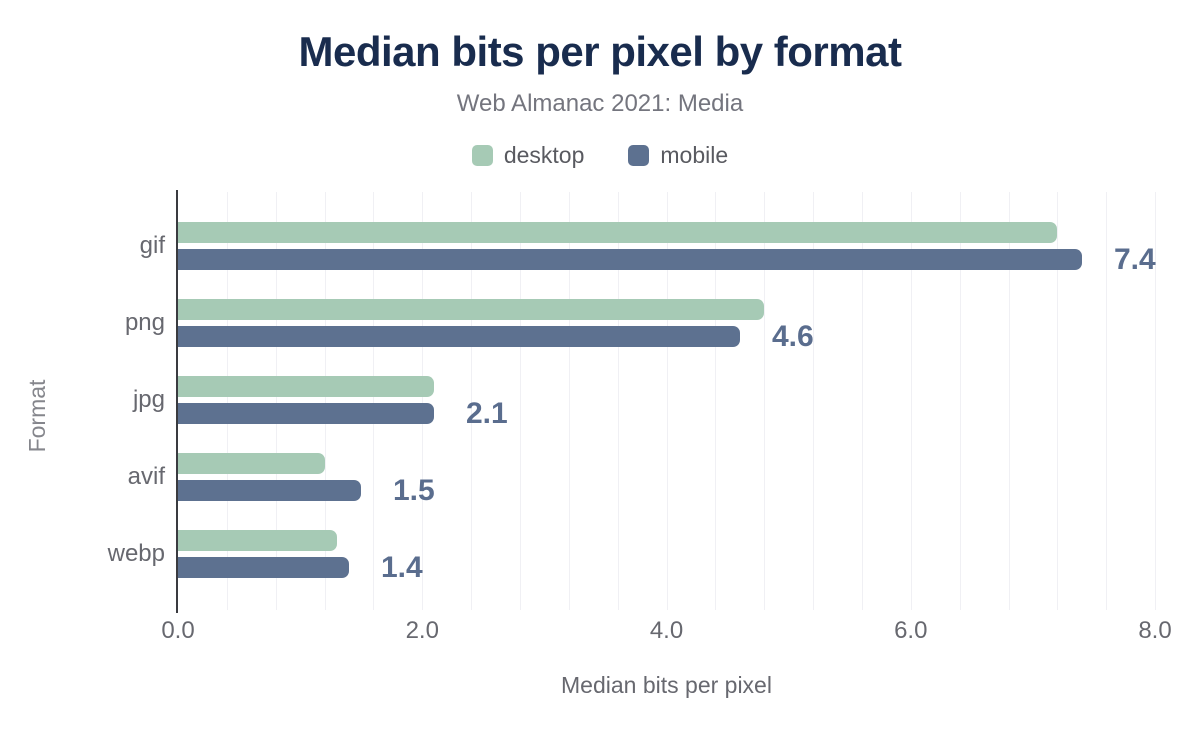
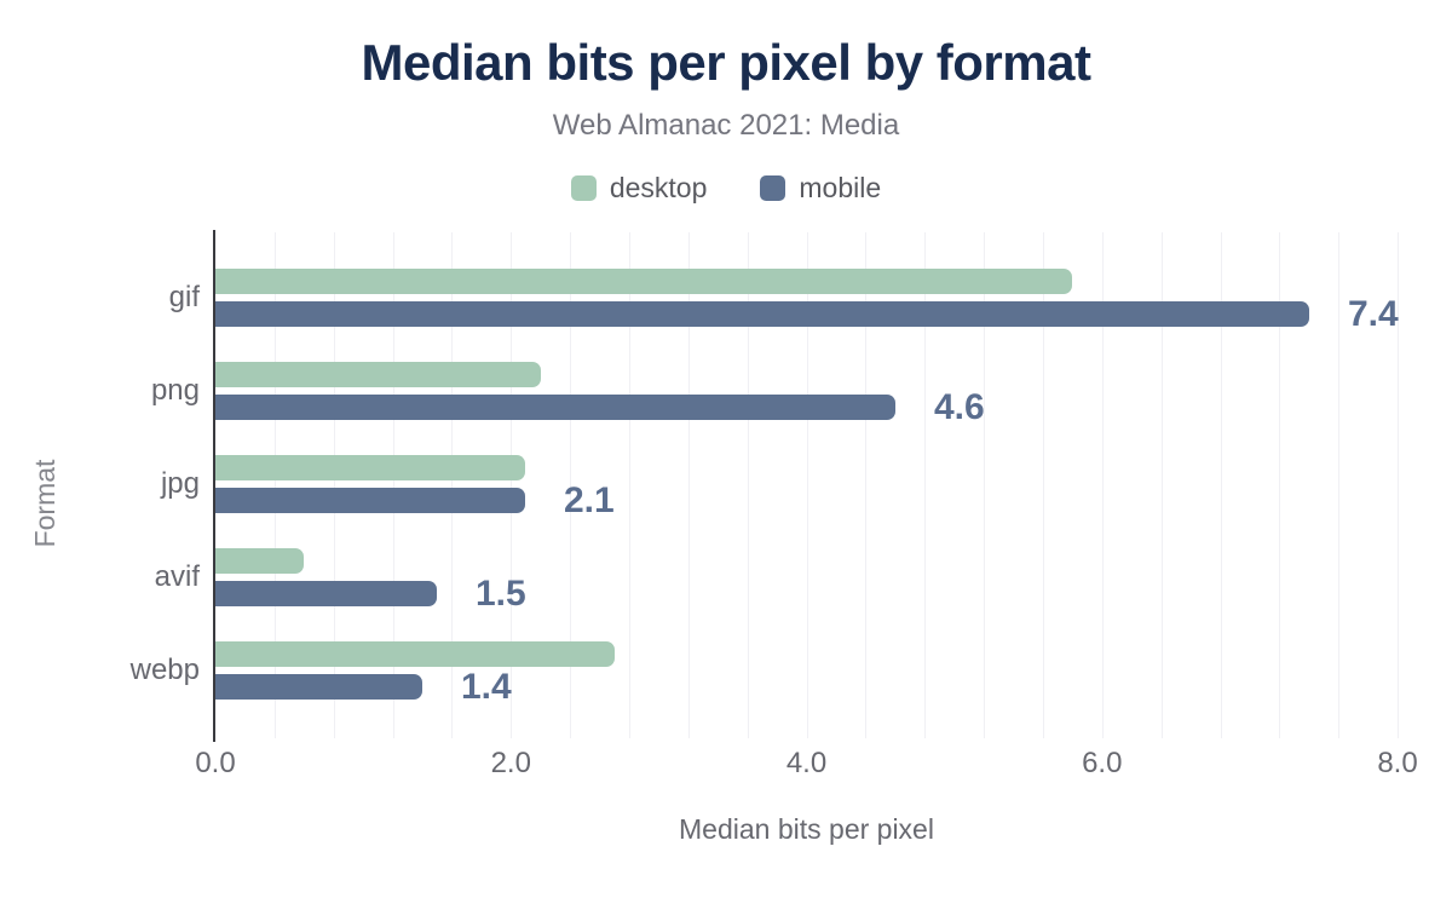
desktop/gif: 7.2 -> 5.8
desktop/png: 4.8 -> 2.2
desktop/avif: 1.2 -> 0.6
desktop/webp: 1.3 -> 2.7
